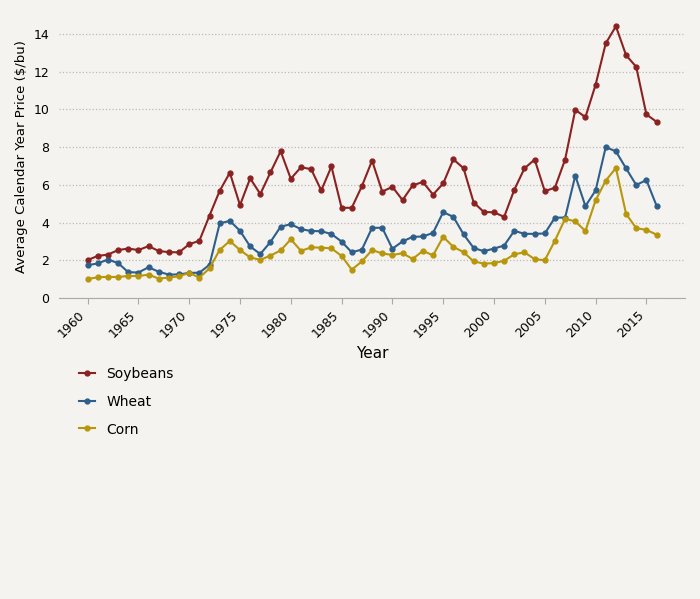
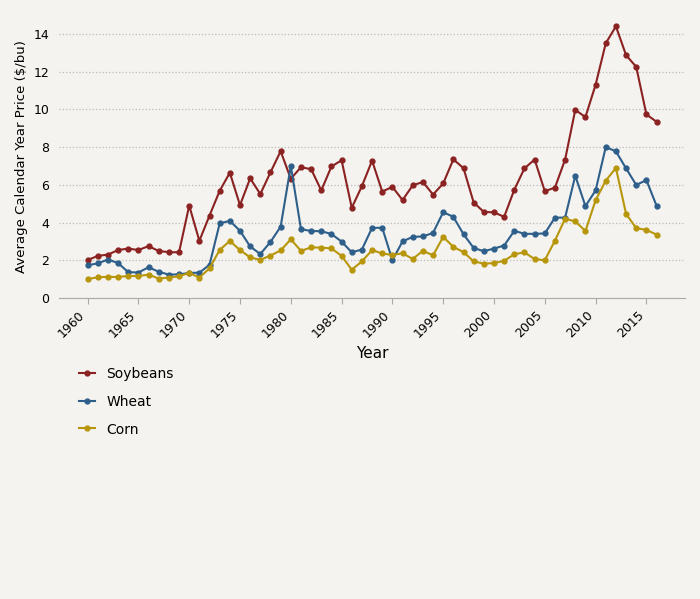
Soybeans/1970: 2.9 -> 4.9
Wheat/1980: 3.9 -> 7.0
Soybeans/1985: 4.8 -> 7.3
Wheat/1990: 2.6 -> 2.0
